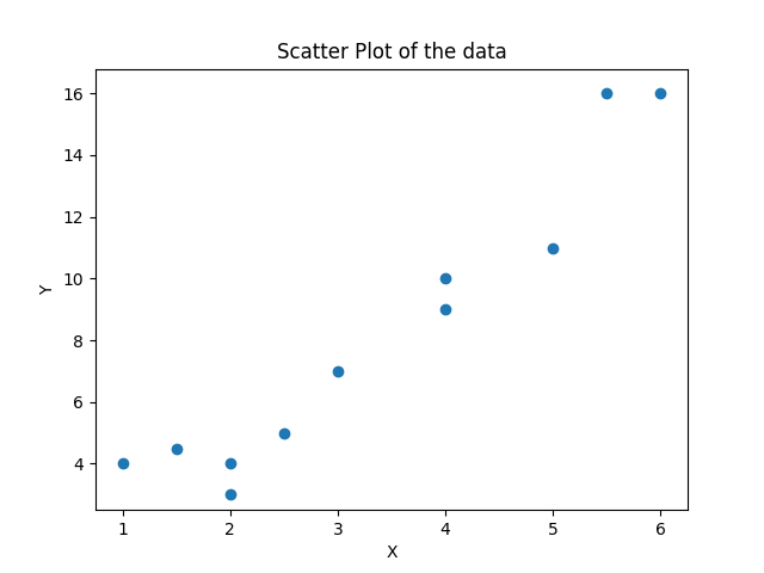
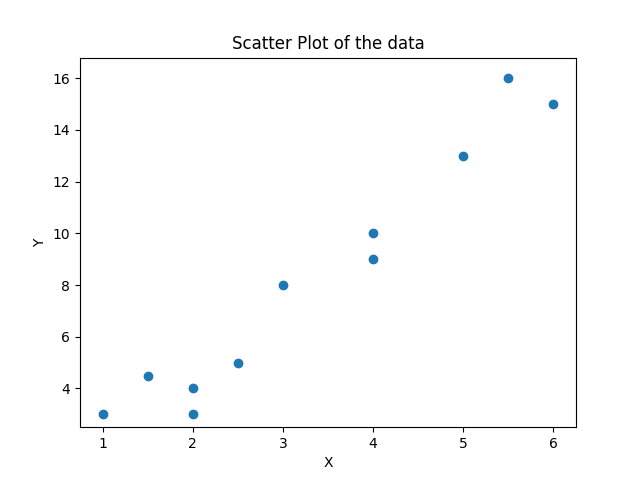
1: 4.0 -> 3.0
3: 7.0 -> 8.0
5: 11.0 -> 13.0
6: 16.0 -> 15.0
